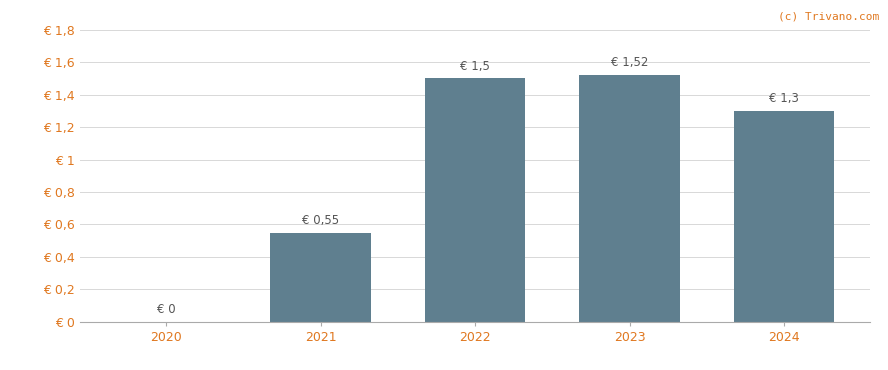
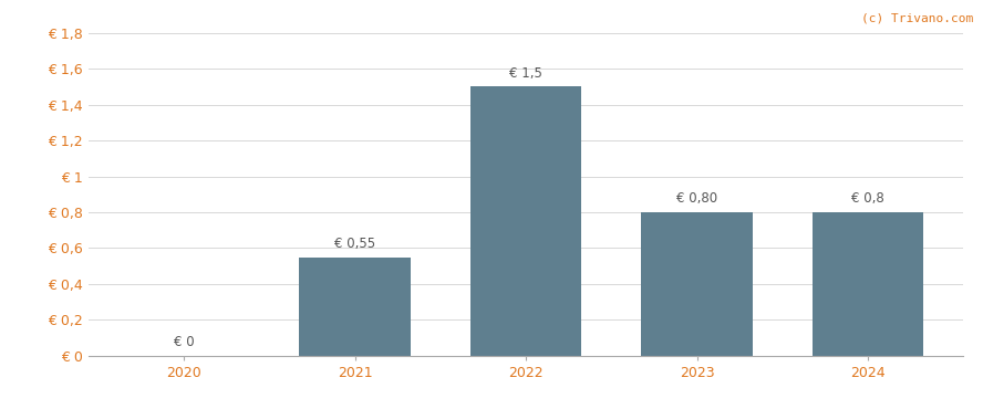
2023: 1,52 -> 0,80
2024: 1,3 -> 0,8
